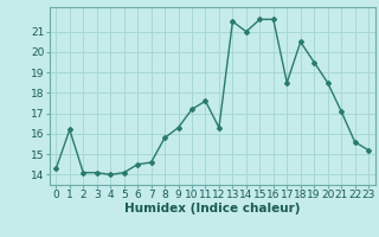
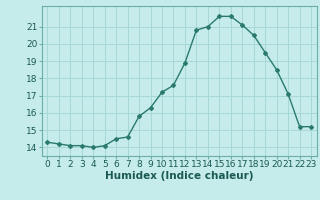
1: 16.2 -> 14.2
12: 16.3 -> 18.9
13: 21.5 -> 20.8
17: 18.5 -> 21.1
22: 15.6 -> 15.2
